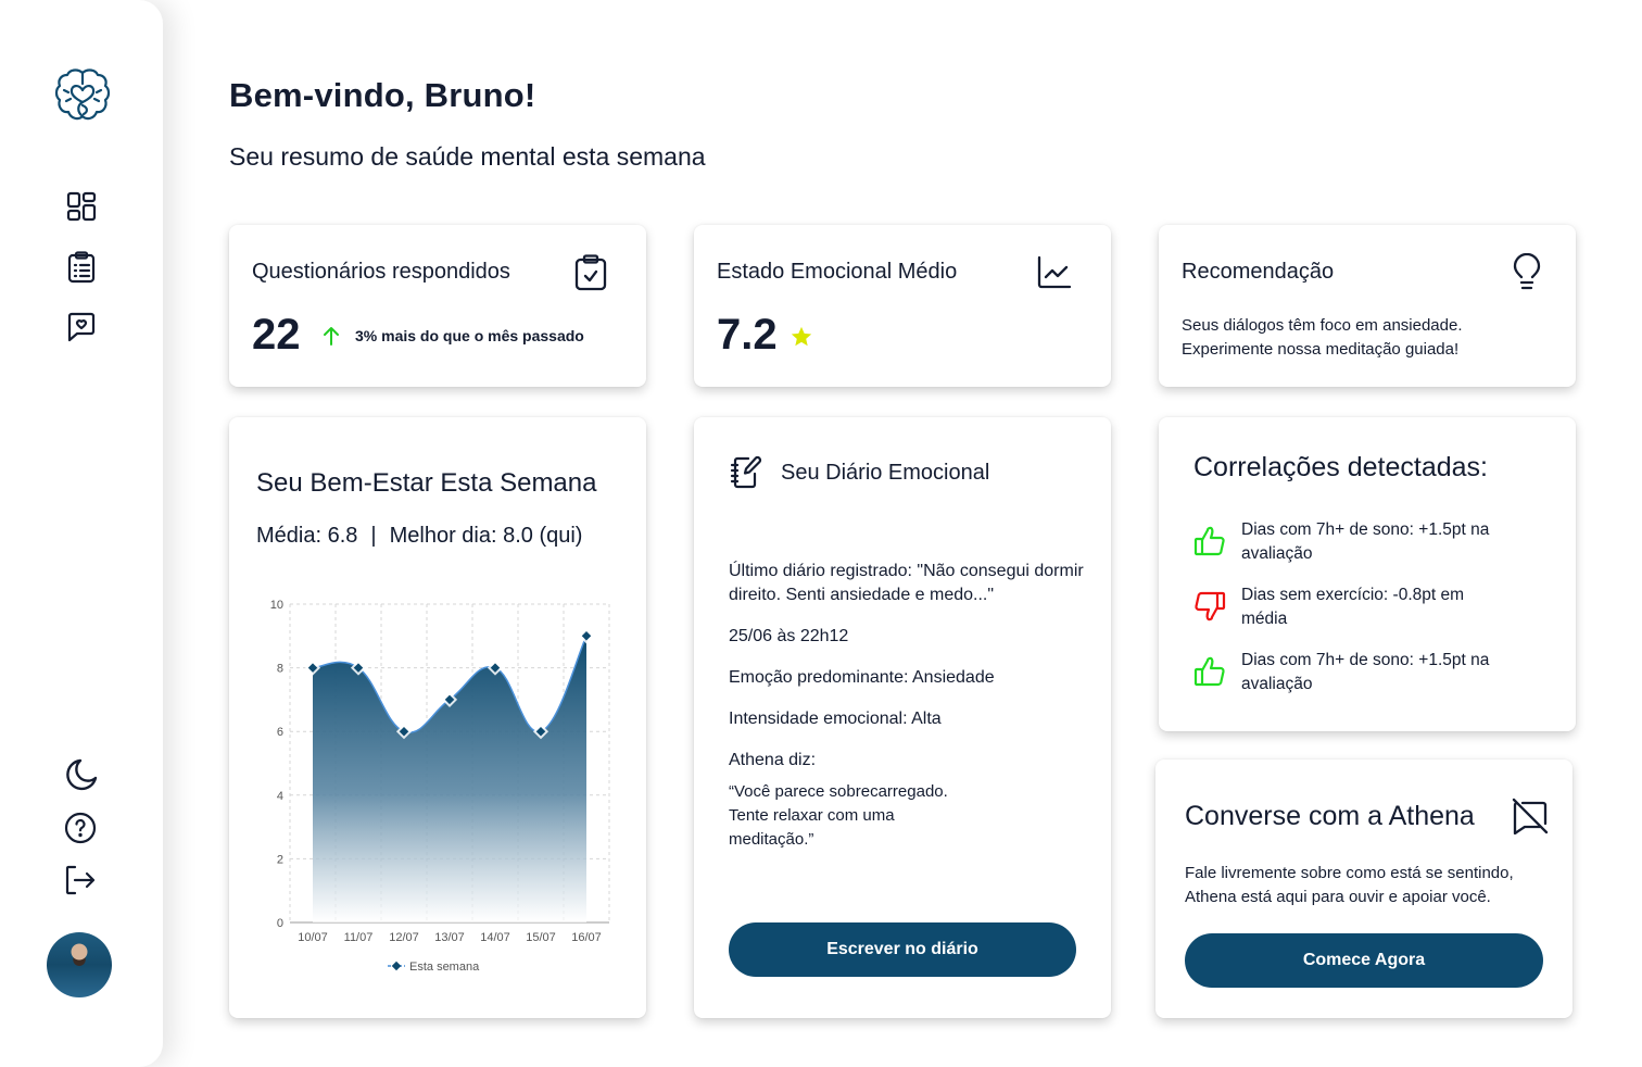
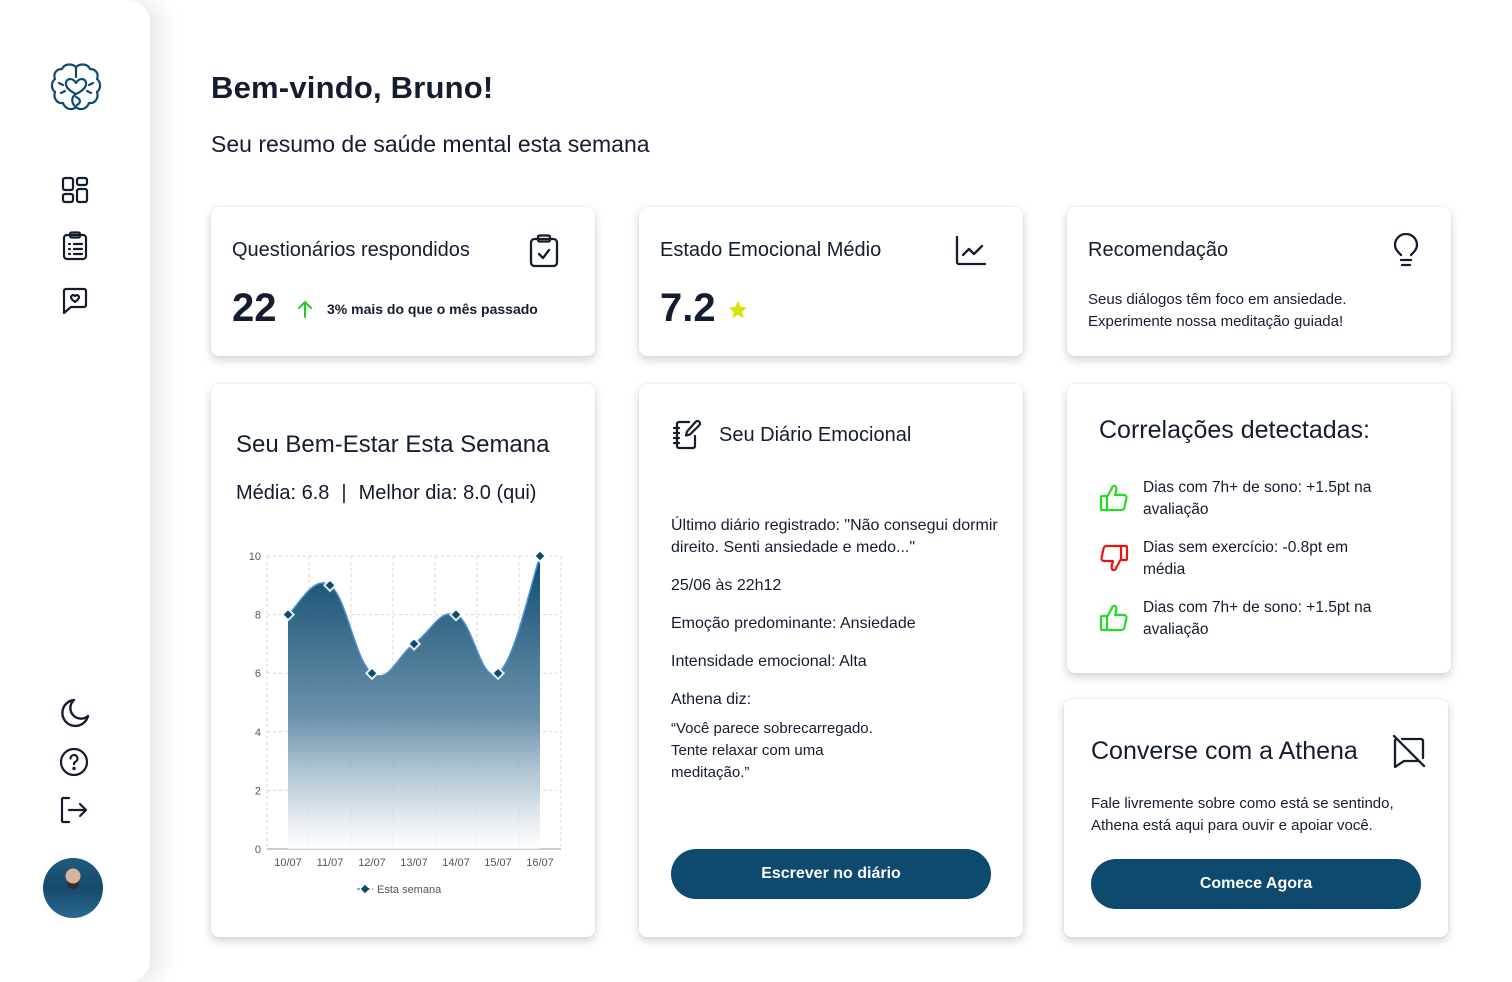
11/07: 8 -> 9
16/07: 9 -> 10
